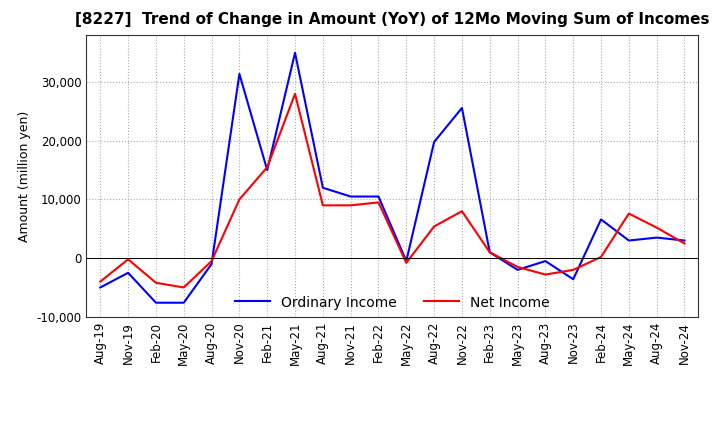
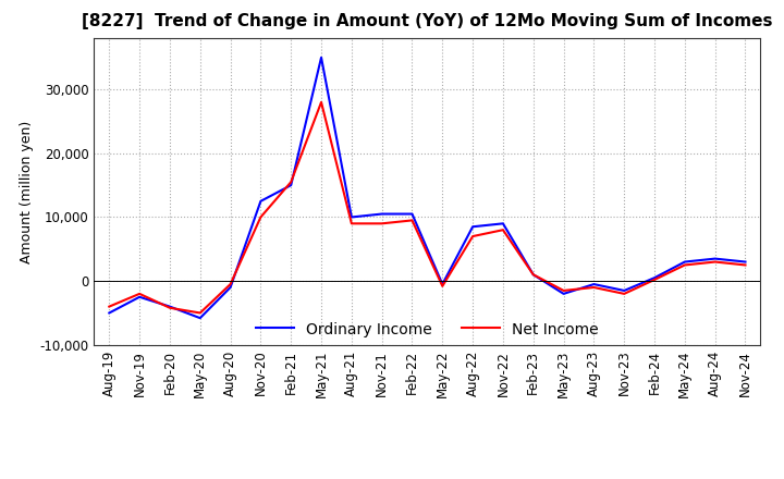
Net Income/Nov-19: -200 -> -2,000
Ordinary Income/Feb-20: -7,600 -> -4,000
Ordinary Income/May-20: -7,600 -> -5,800
Ordinary Income/Nov-20: 31,400 -> 12,500
Ordinary Income/Aug-21: 12,000 -> 10,000
Ordinary Income/Aug-22: 19,800 -> 8,500
Net Income/Aug-22: 5,400 -> 7,000
Ordinary Income/Nov-22: 25,600 -> 9,000
Net Income/Aug-23: -2,800 -> -1,000
Ordinary Income/Nov-23: -3,600 -> -1,500
Ordinary Income/Feb-24: 6,600 -> 500
Net Income/May-24: 7,600 -> 2,500
Net Income/Aug-24: 5,200 -> 3,000
